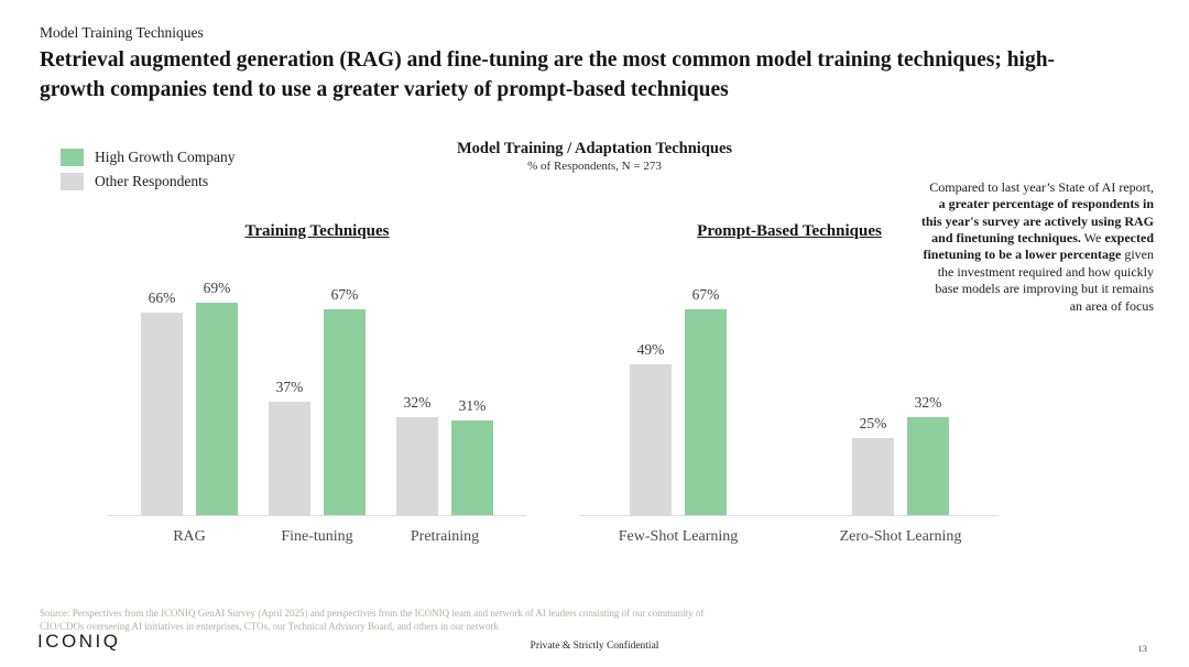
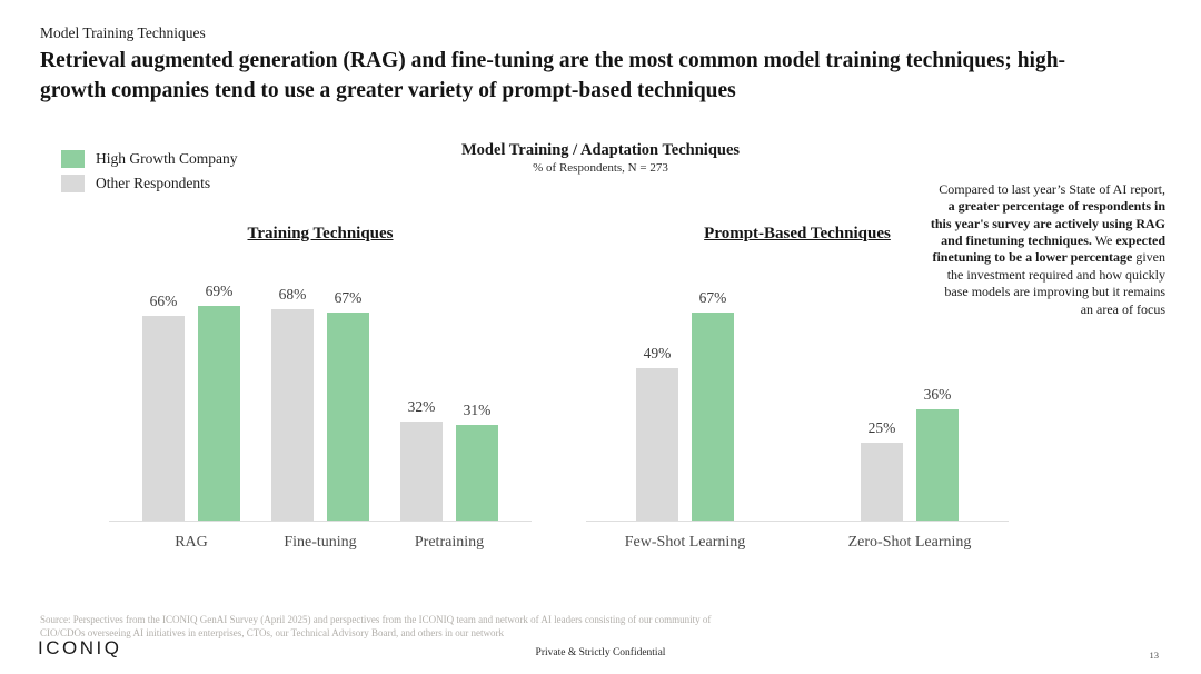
Training Techniques/Other Respondents/Fine-tuning: 37% -> 68%
Prompt-Based Techniques/High Growth Company/Zero-Shot Learning: 32% -> 36%
